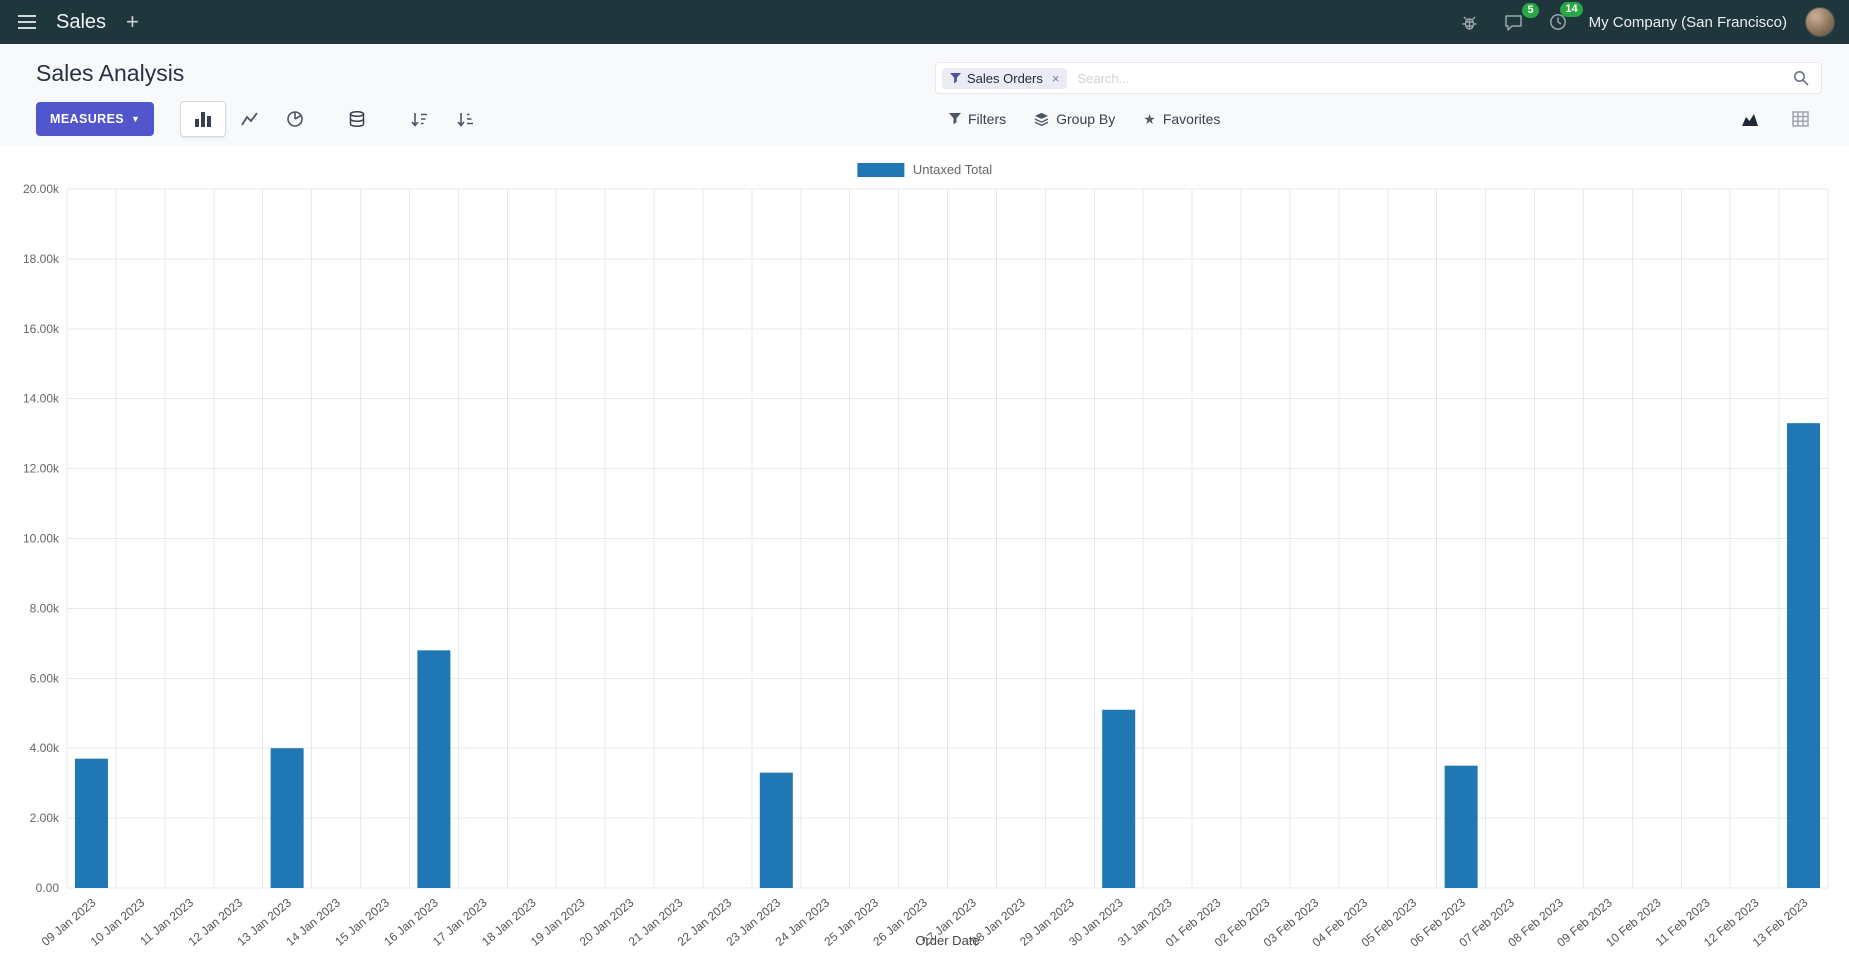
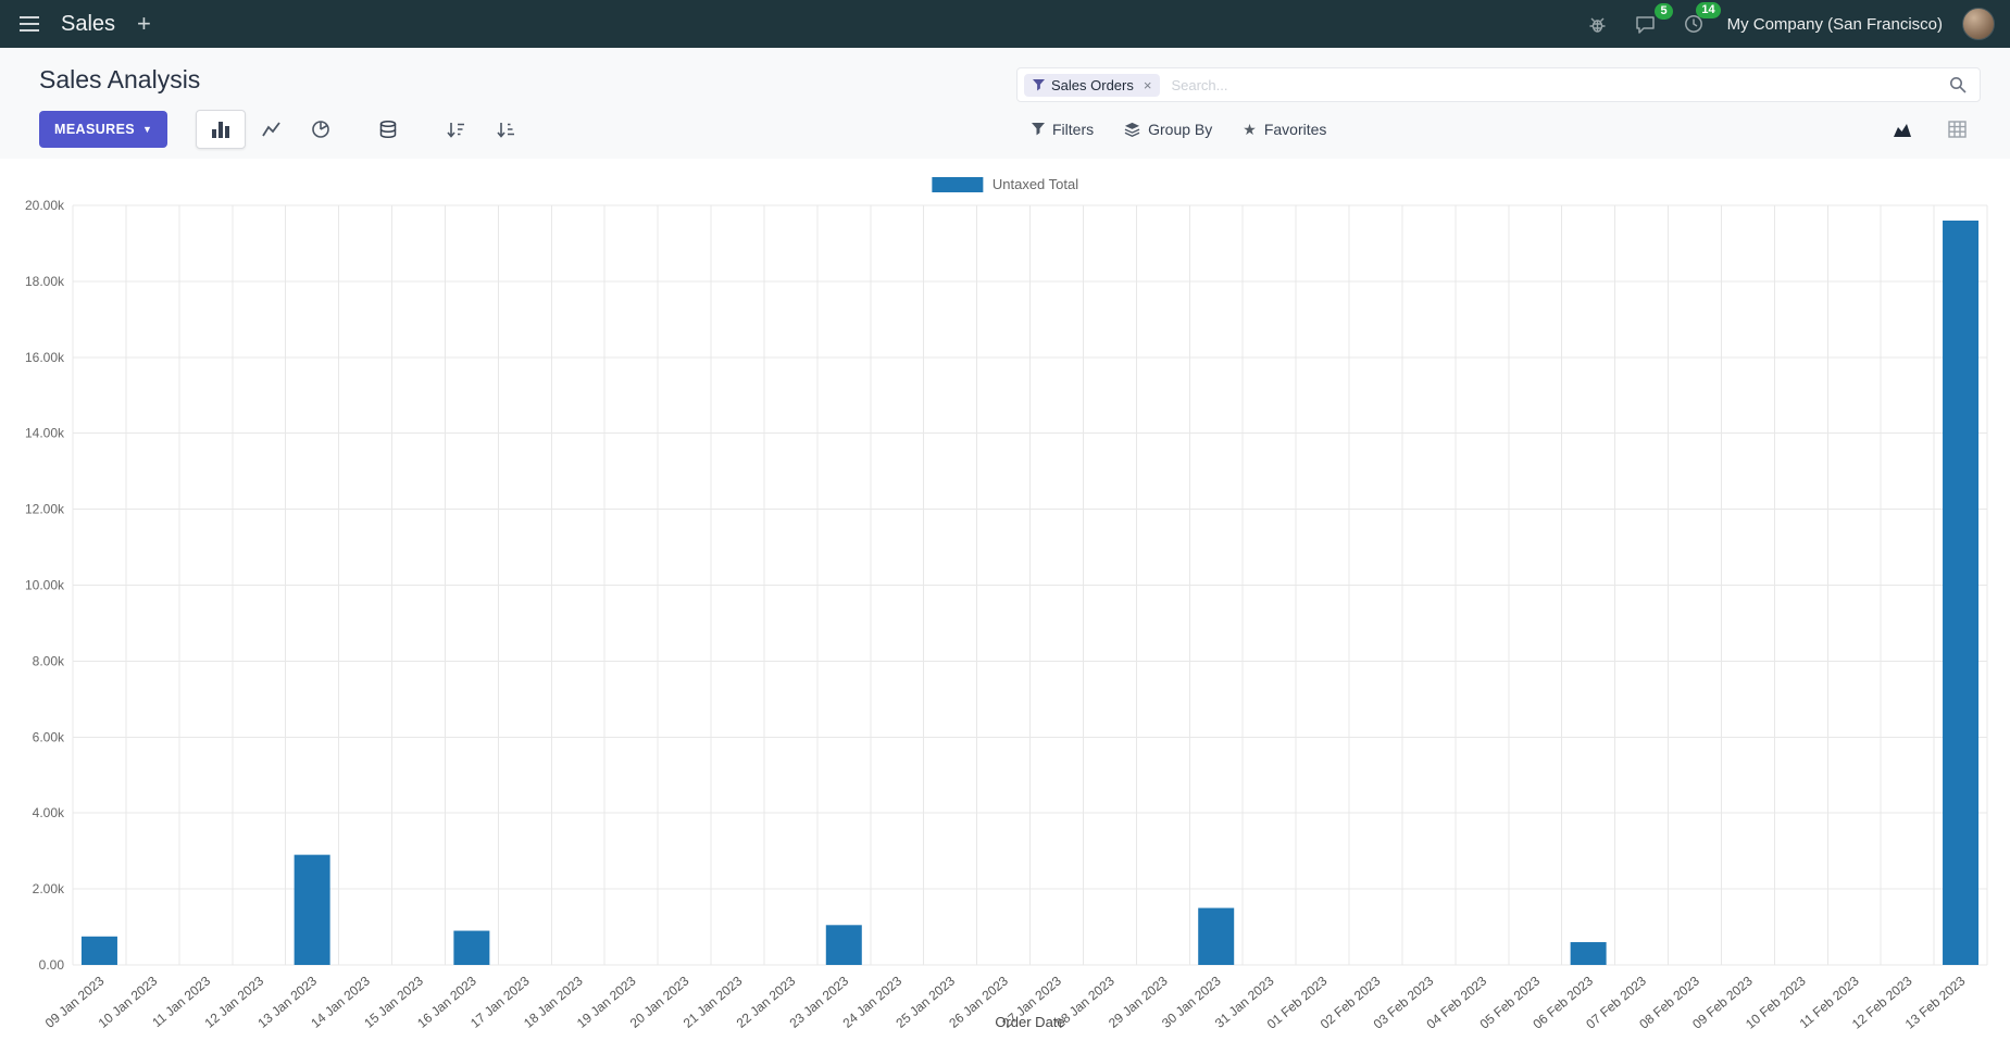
09 Jan 2023: 3.7k -> 0.8k
13 Jan 2023: 4.0k -> 2.9k
16 Jan 2023: 6.8k -> 0.9k
23 Jan 2023: 3.3k -> 1.0k
30 Jan 2023: 5.1k -> 1.5k
06 Feb 2023: 3.5k -> 0.6k
13 Feb 2023: 13.3k -> 19.6k
